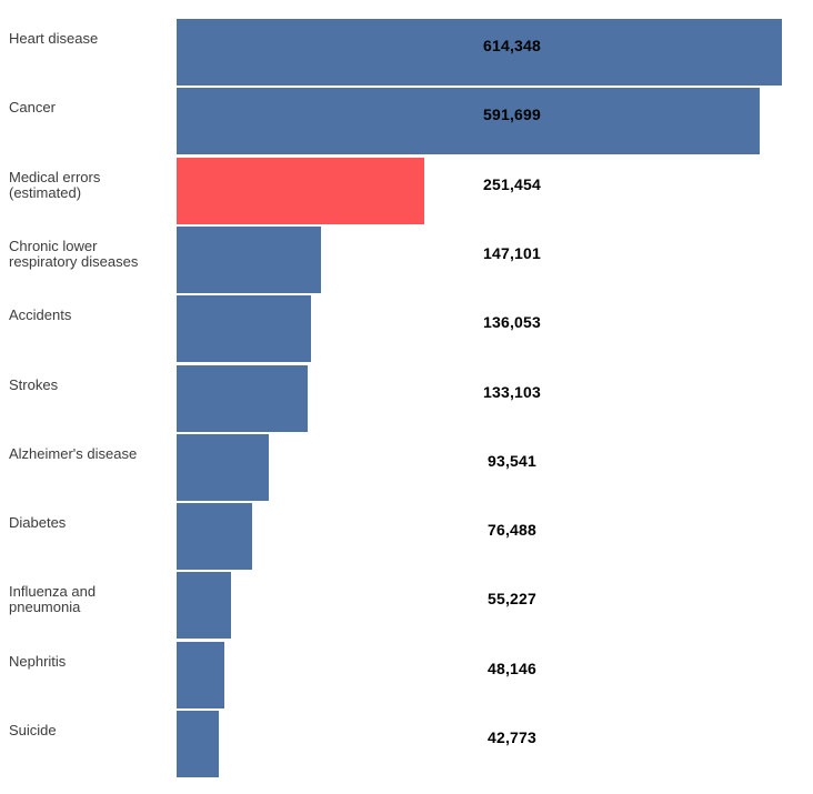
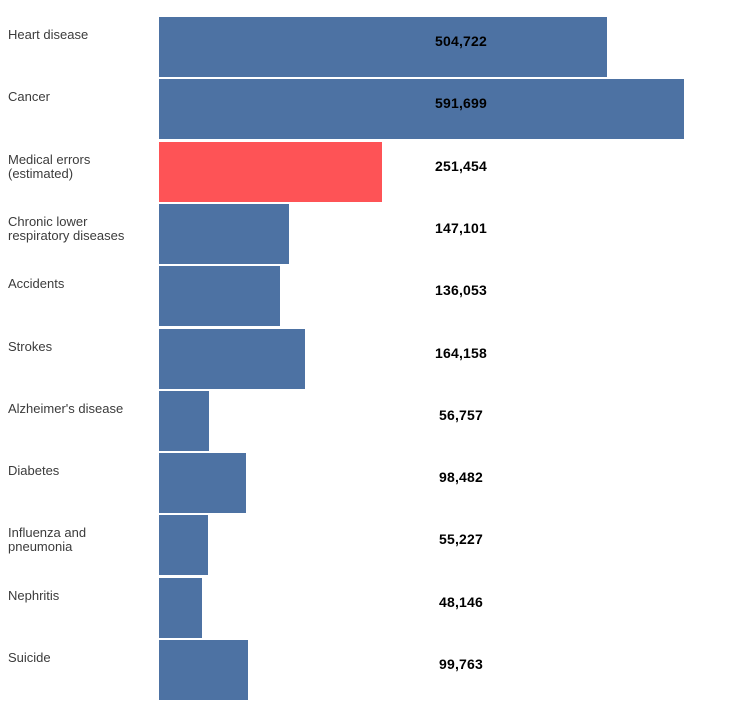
Heart disease: 614,348 -> 504,722
Strokes: 133,103 -> 164,158
Alzheimer's disease: 93,541 -> 56,757
Diabetes: 76,488 -> 98,482
Suicide: 42,773 -> 99,763
